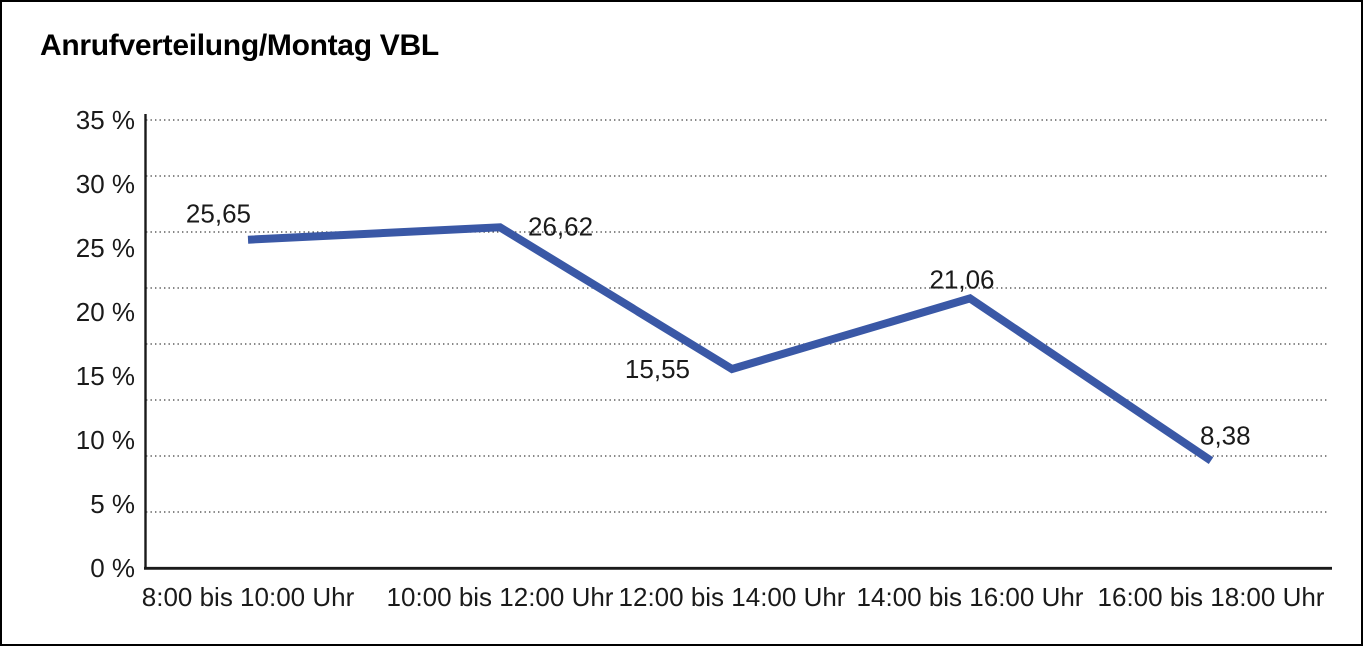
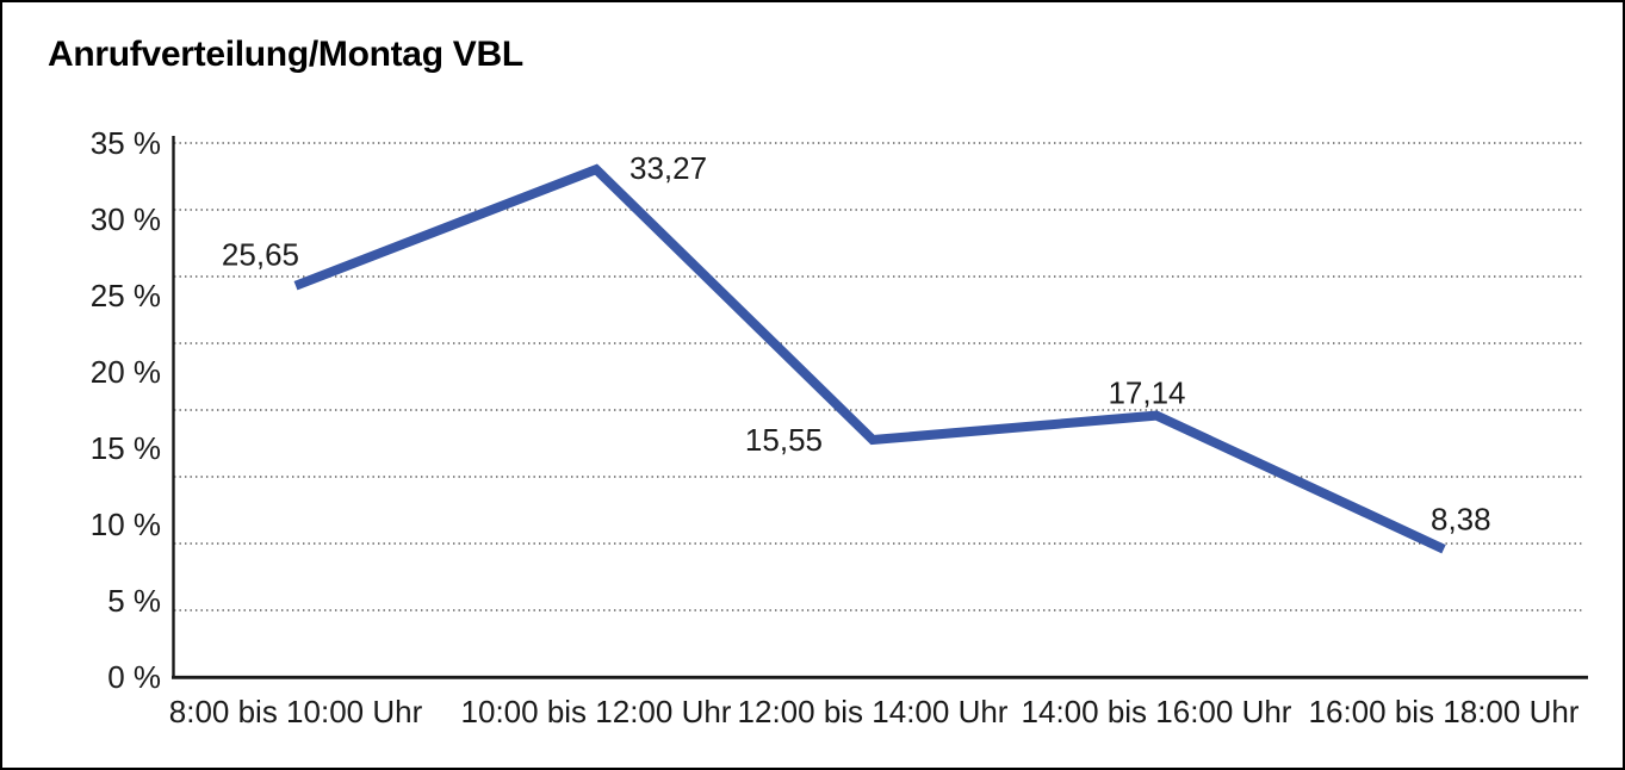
10:00 bis 12:00 Uhr: 26,62 -> 33,27
14:00 bis 16:00 Uhr: 21,06 -> 17,14
